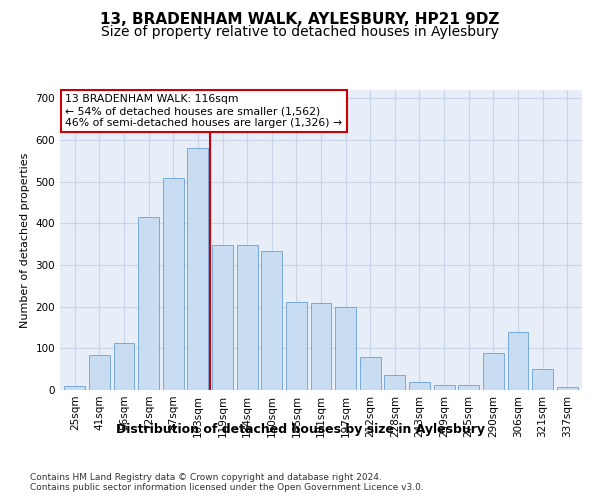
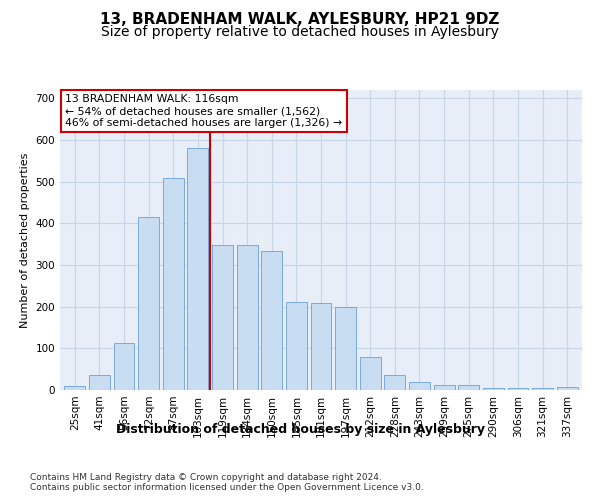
41sqm: 85 -> 35
290sqm: 90 -> 4
306sqm: 140 -> 4
321sqm: 50 -> 5
